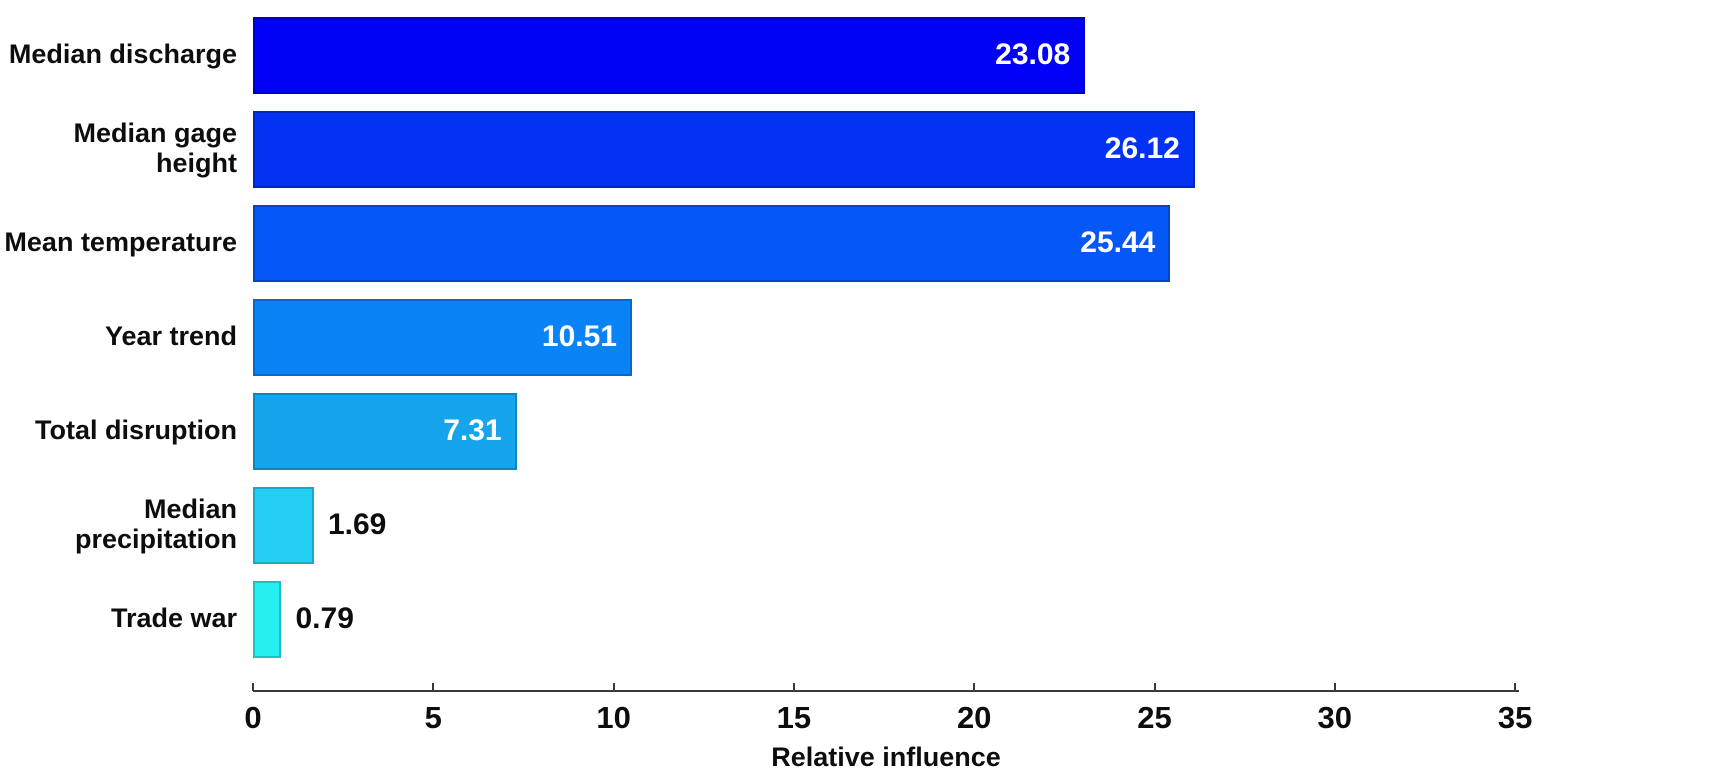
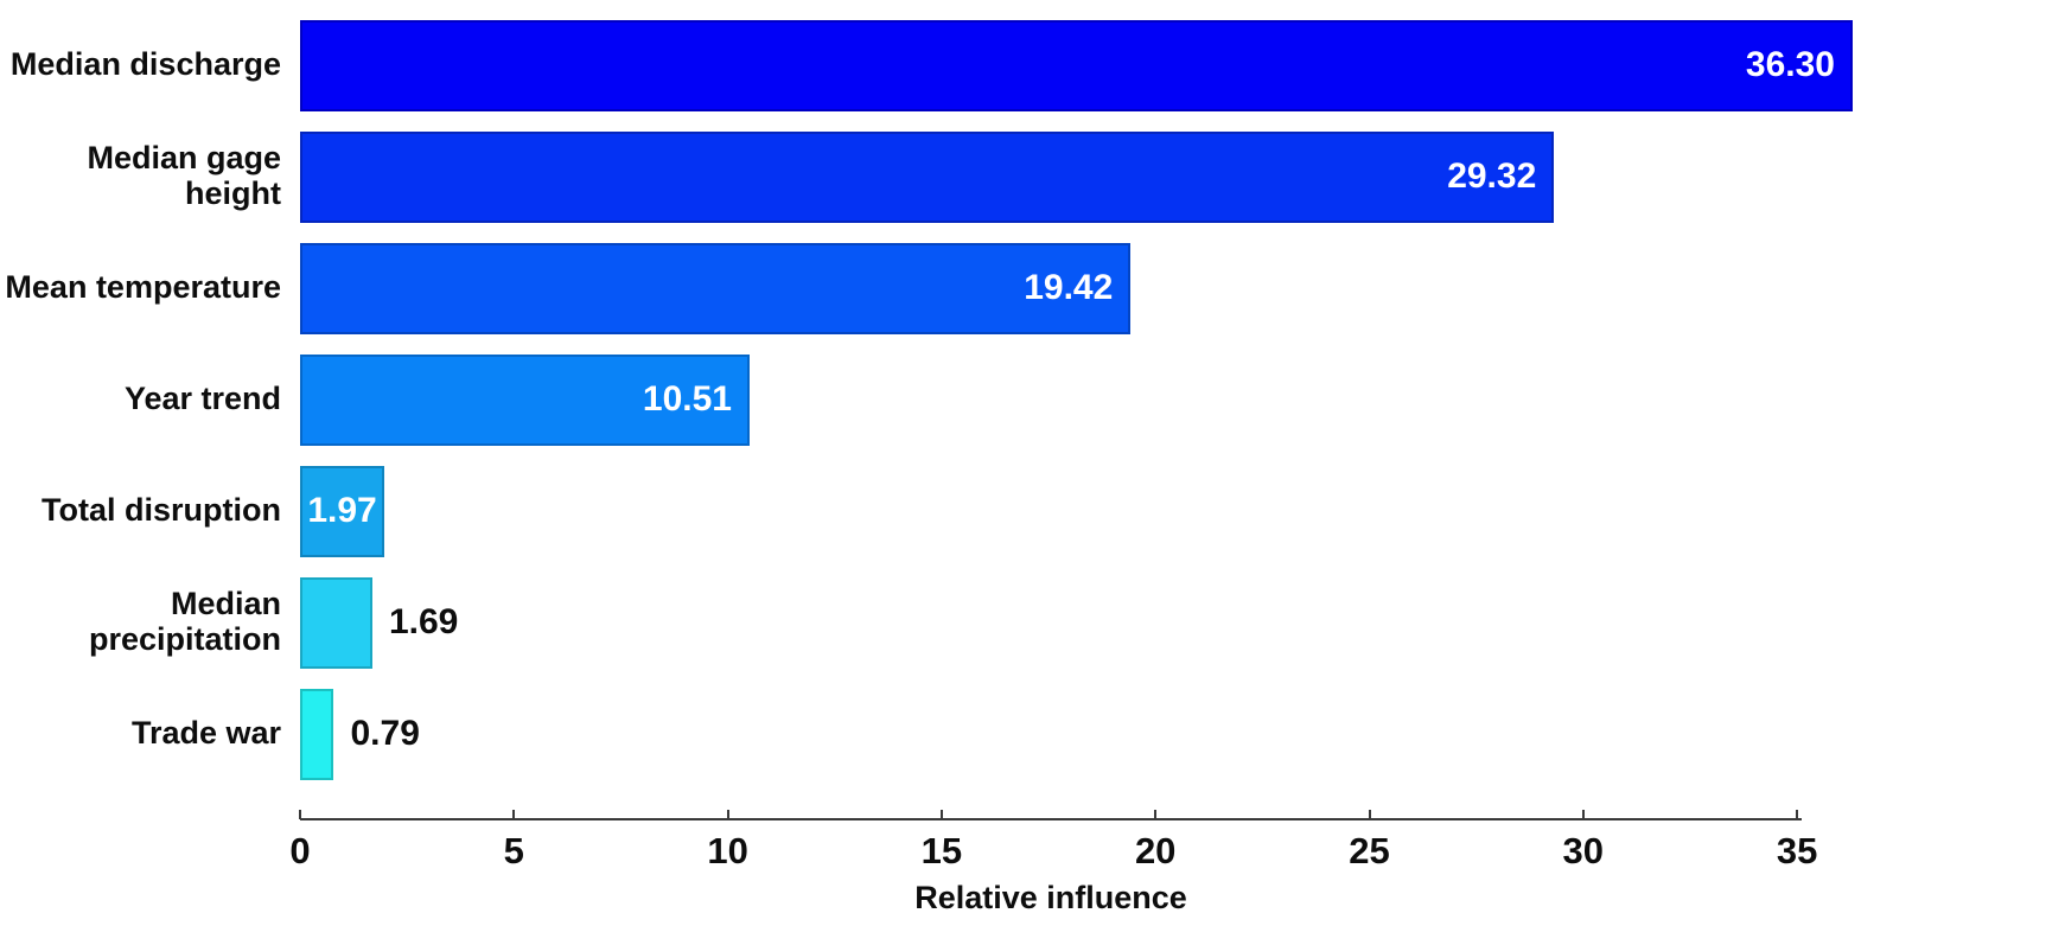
Median discharge: 23.08 -> 36.30
Median gage height: 26.12 -> 29.32
Mean temperature: 25.44 -> 19.42
Total disruption: 7.31 -> 1.97
